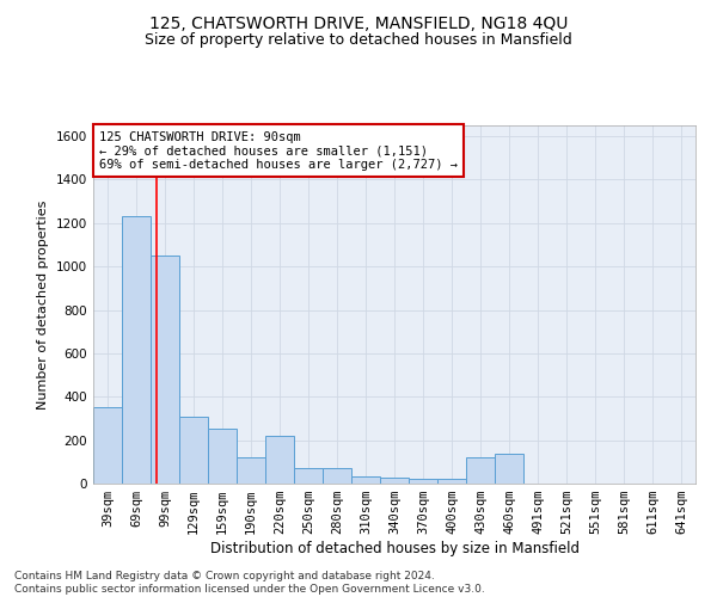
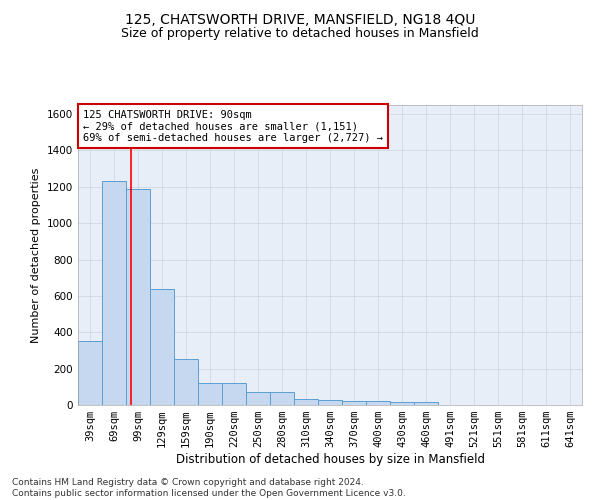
99sqm: 1050 -> 1190
129sqm: 310 -> 640
220sqm: 220 -> 120
430sqm: 120 -> 10
460sqm: 140 -> 10
